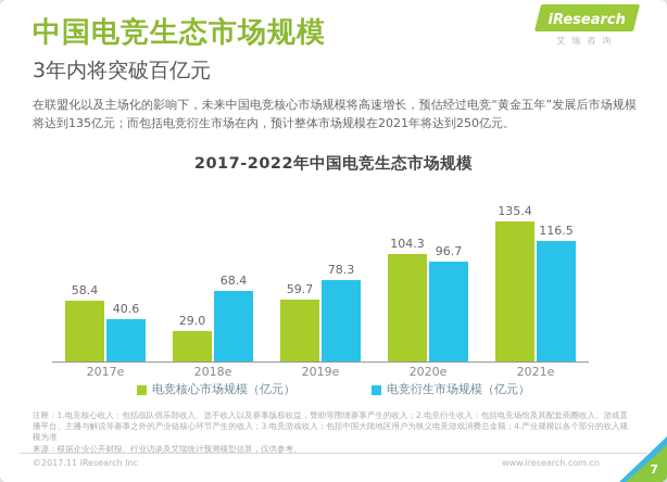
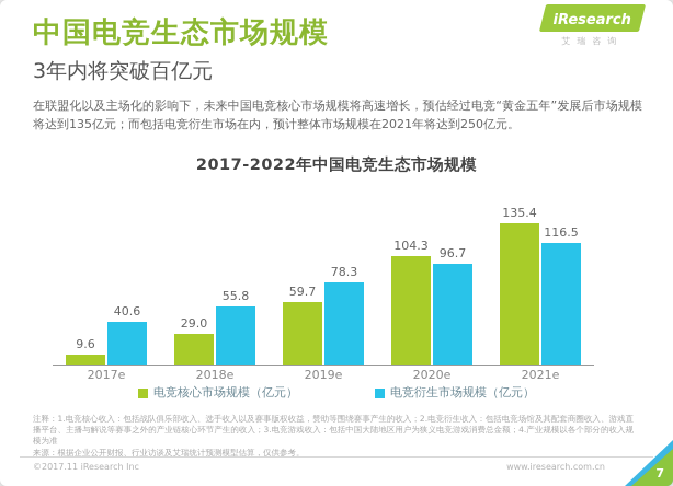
电竞核心市场规模（亿元）/2017e: 58.4 -> 9.6
电竞衍生市场规模（亿元）/2018e: 68.4 -> 55.8
